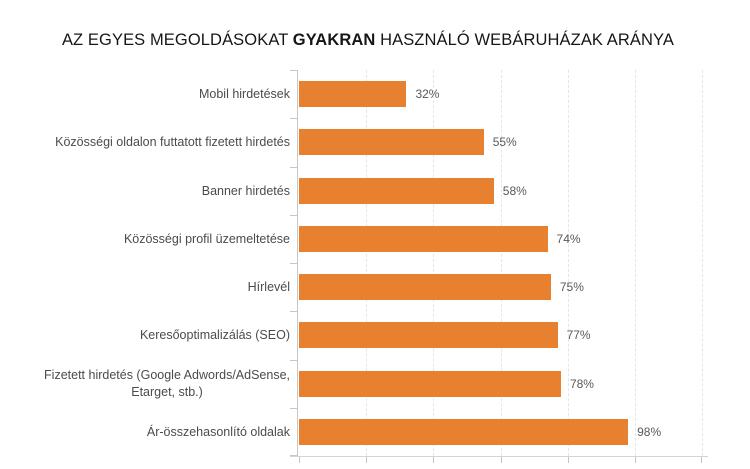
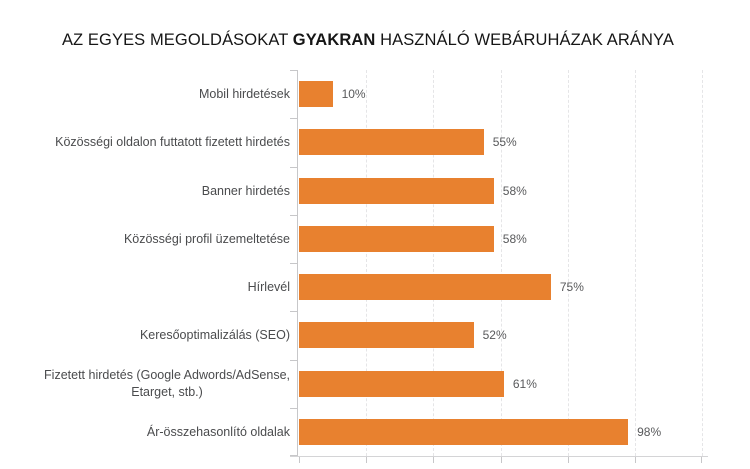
Mobil hirdetések: 32% -> 10%
Közösségi profil üzemeltetése: 74% -> 58%
Keresőoptimalizálás (SEO): 77% -> 52%
Fizetett hirdetés (Google Adwords/AdSense, Etarget, stb.): 78% -> 61%
